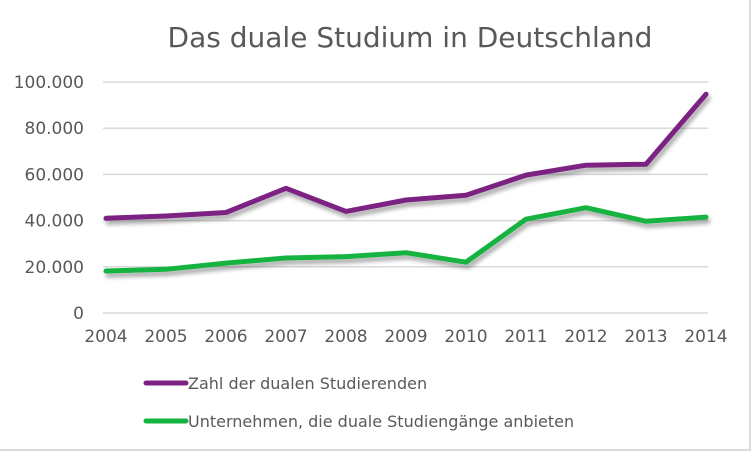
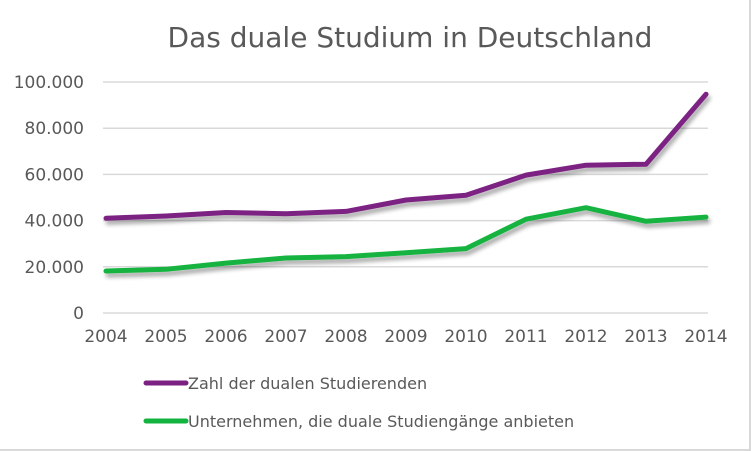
Zahl der dualen Studierenden/2007: 54000 -> 43000
Unternehmen, die duale Studiengänge anbieten/2010: 22000 -> 28000
